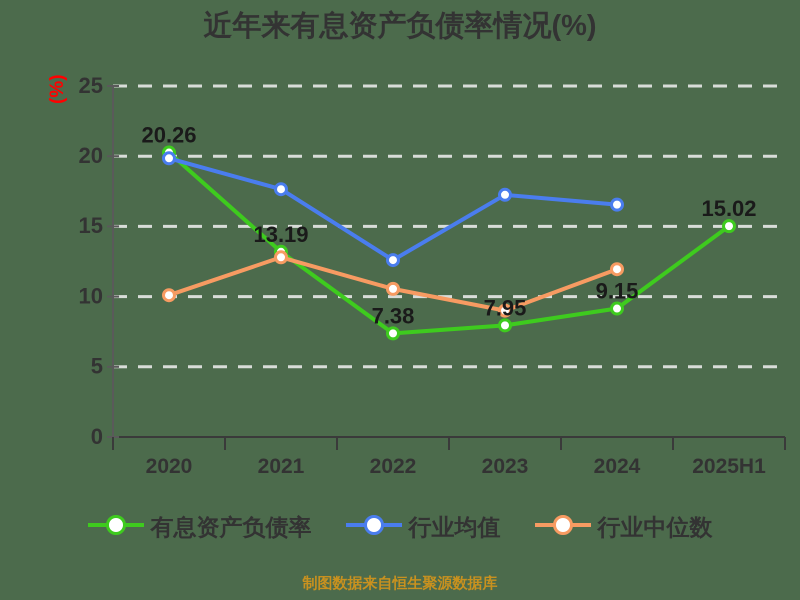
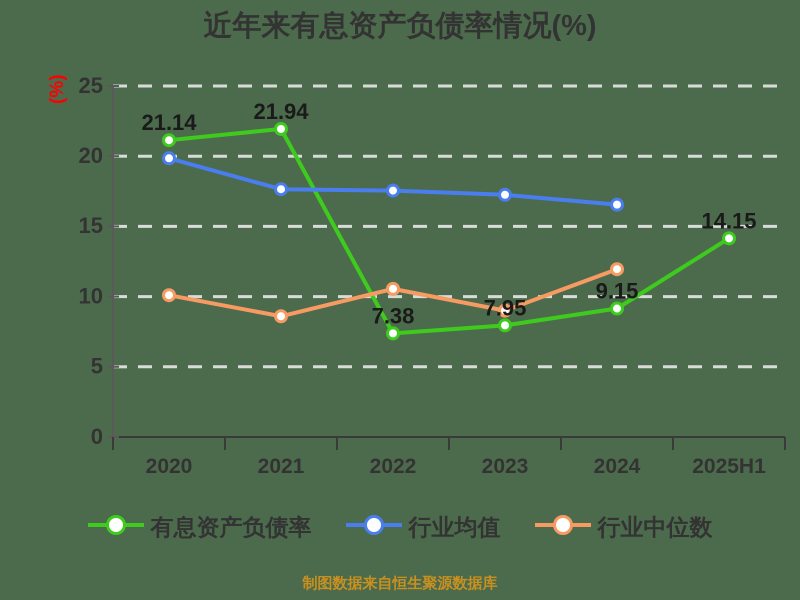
有息资产负债率/2020: 20.26 -> 21.14
有息资产负债率/2021: 13.19 -> 21.94
行业中位数/2021: 12.8 -> 8.6
行业均值/2022: 12.6 -> 17.6
有息资产负债率/2025H1: 15.02 -> 14.15
